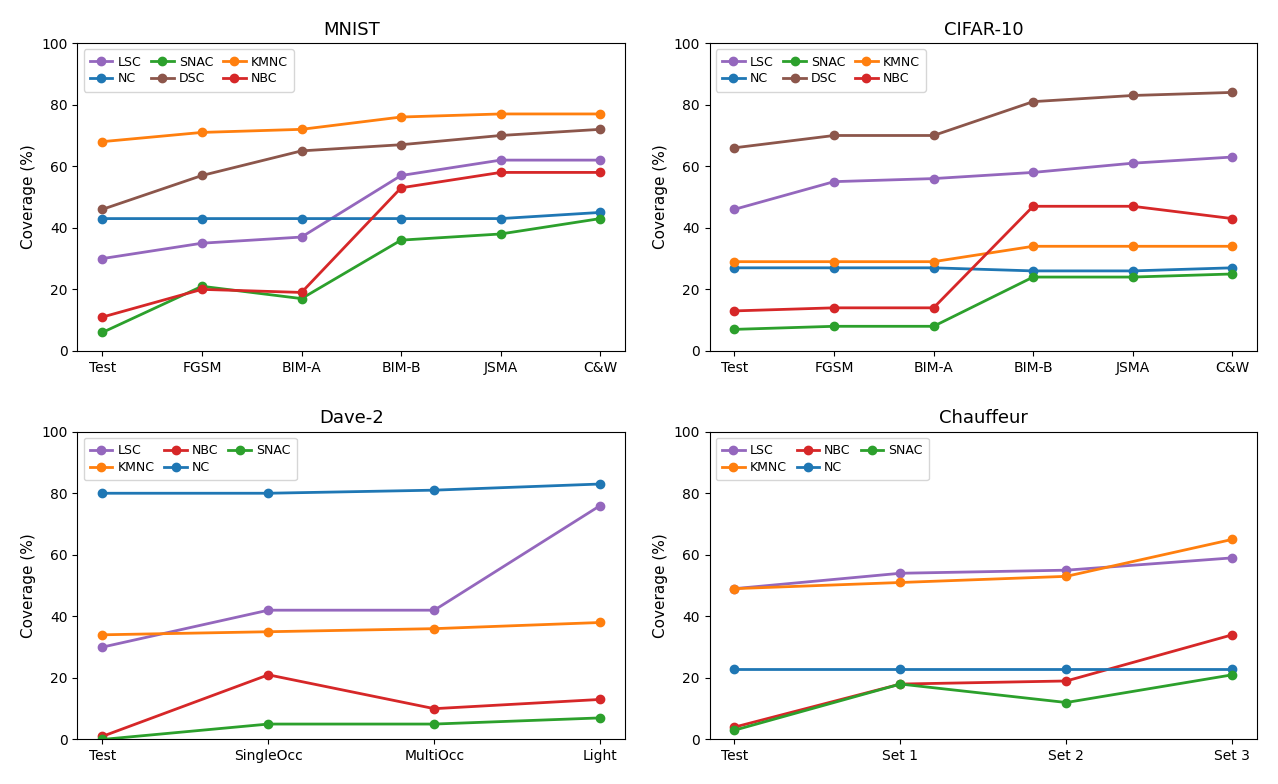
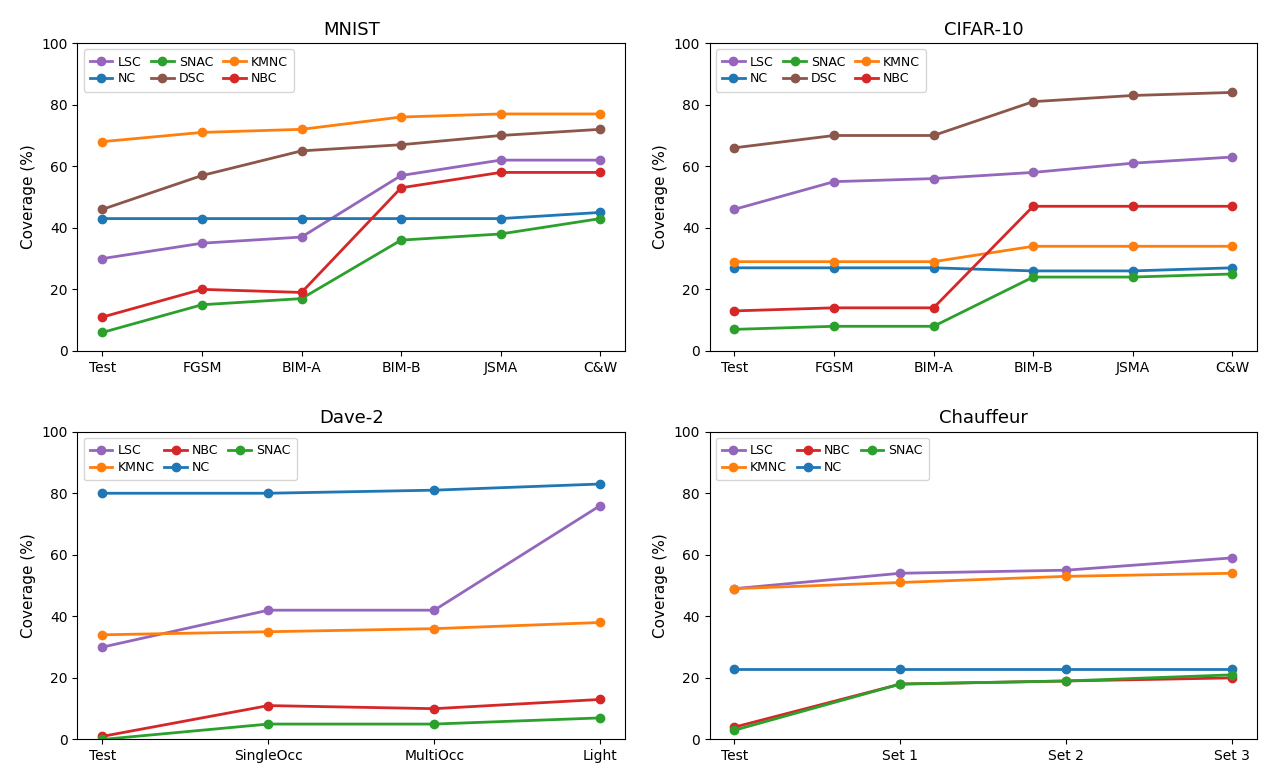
MNIST/SNAC/FGSM: 21 -> 15
CIFAR-10/NBC/C&W: 43 -> 47
Dave-2/NBC/SingleOcc: 21 -> 11
Chauffeur/SNAC/Set 2: 12 -> 19
Chauffeur/KMNC/Set 3: 65 -> 54
Chauffeur/NBC/Set 3: 34 -> 20
